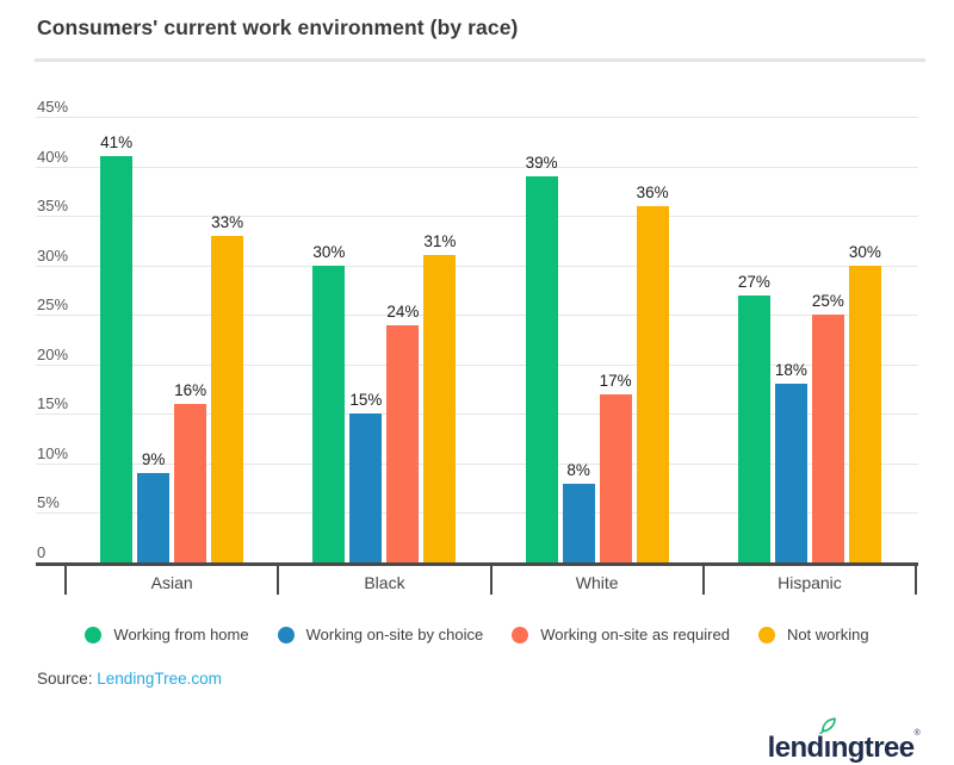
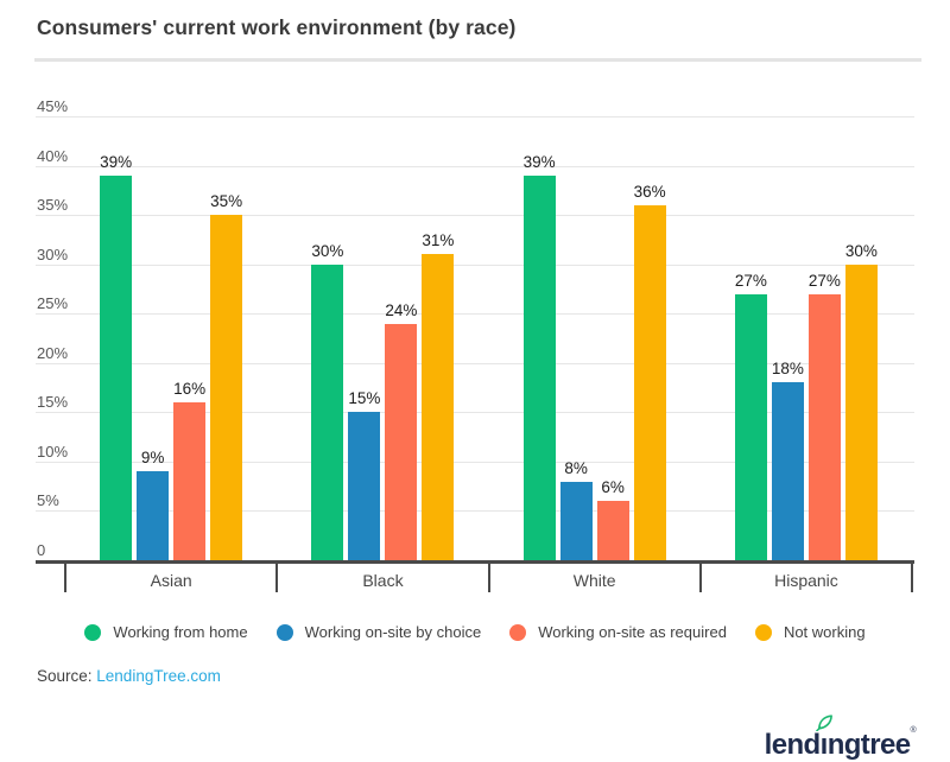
Working from home/Asian: 41% -> 39%
Not working/Asian: 33% -> 35%
Working on-site as required/White: 17% -> 6%
Working on-site as required/Hispanic: 25% -> 27%
